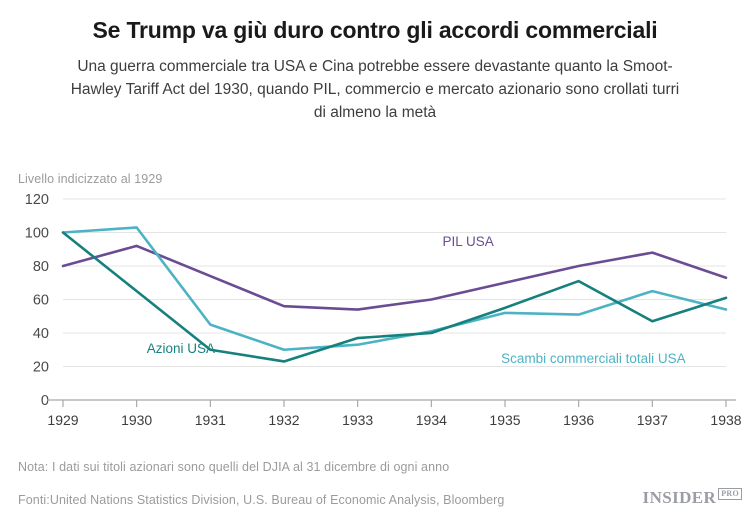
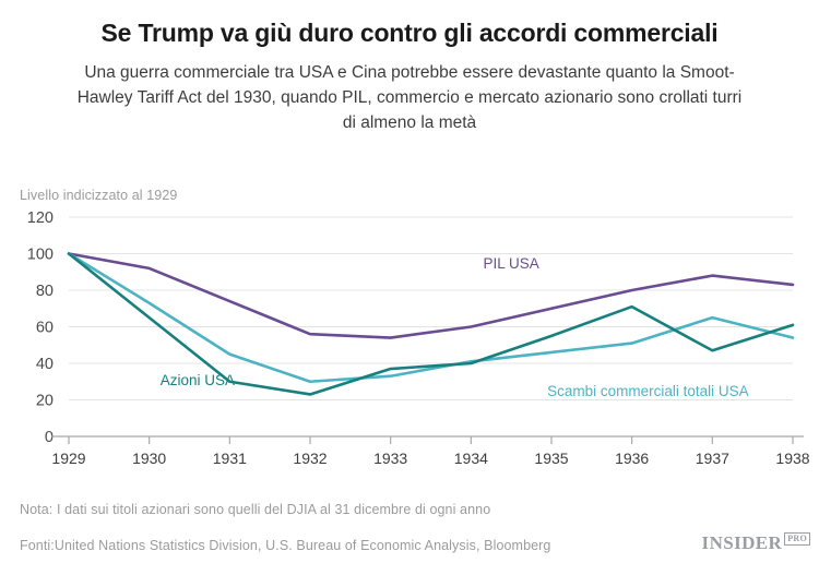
PIL USA/1929: 80 -> 100
Scambi commerciali totali USA/1930: 103 -> 73
Scambi commerciali totali USA/1935: 52 -> 46
PIL USA/1938: 73 -> 83
